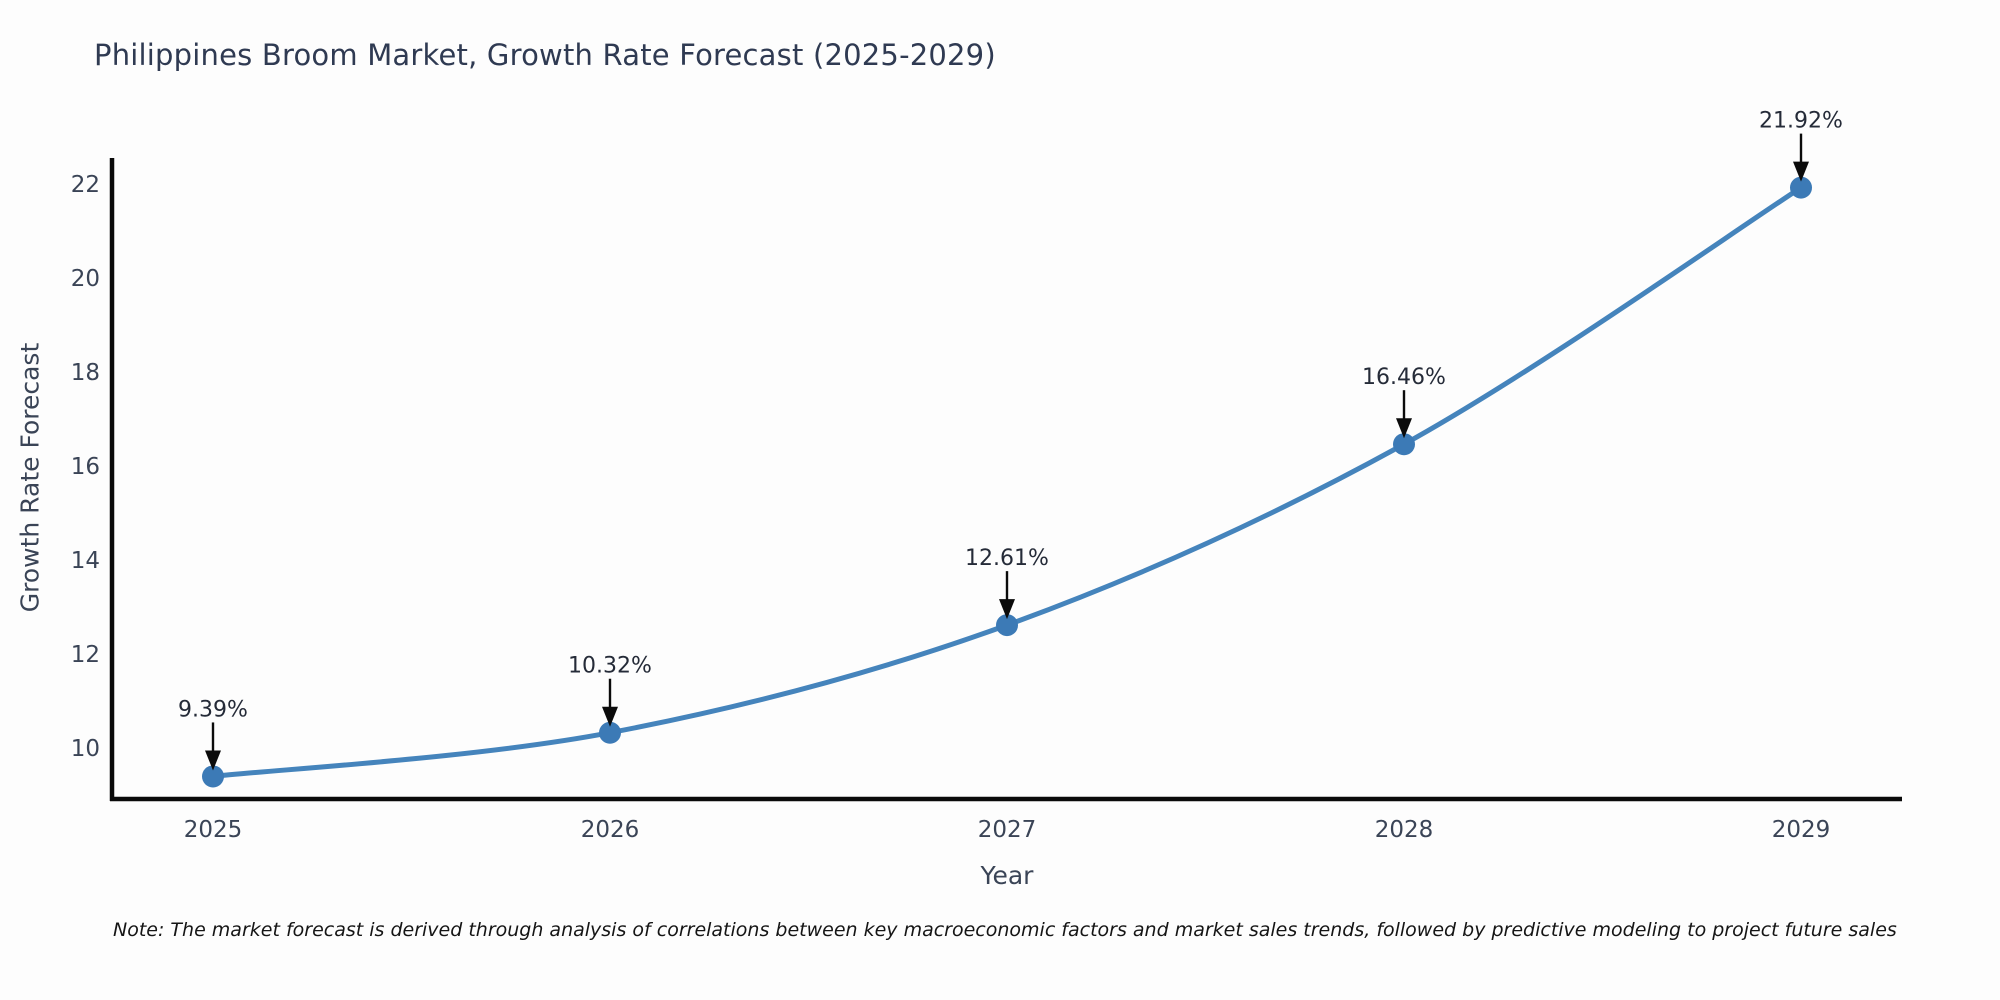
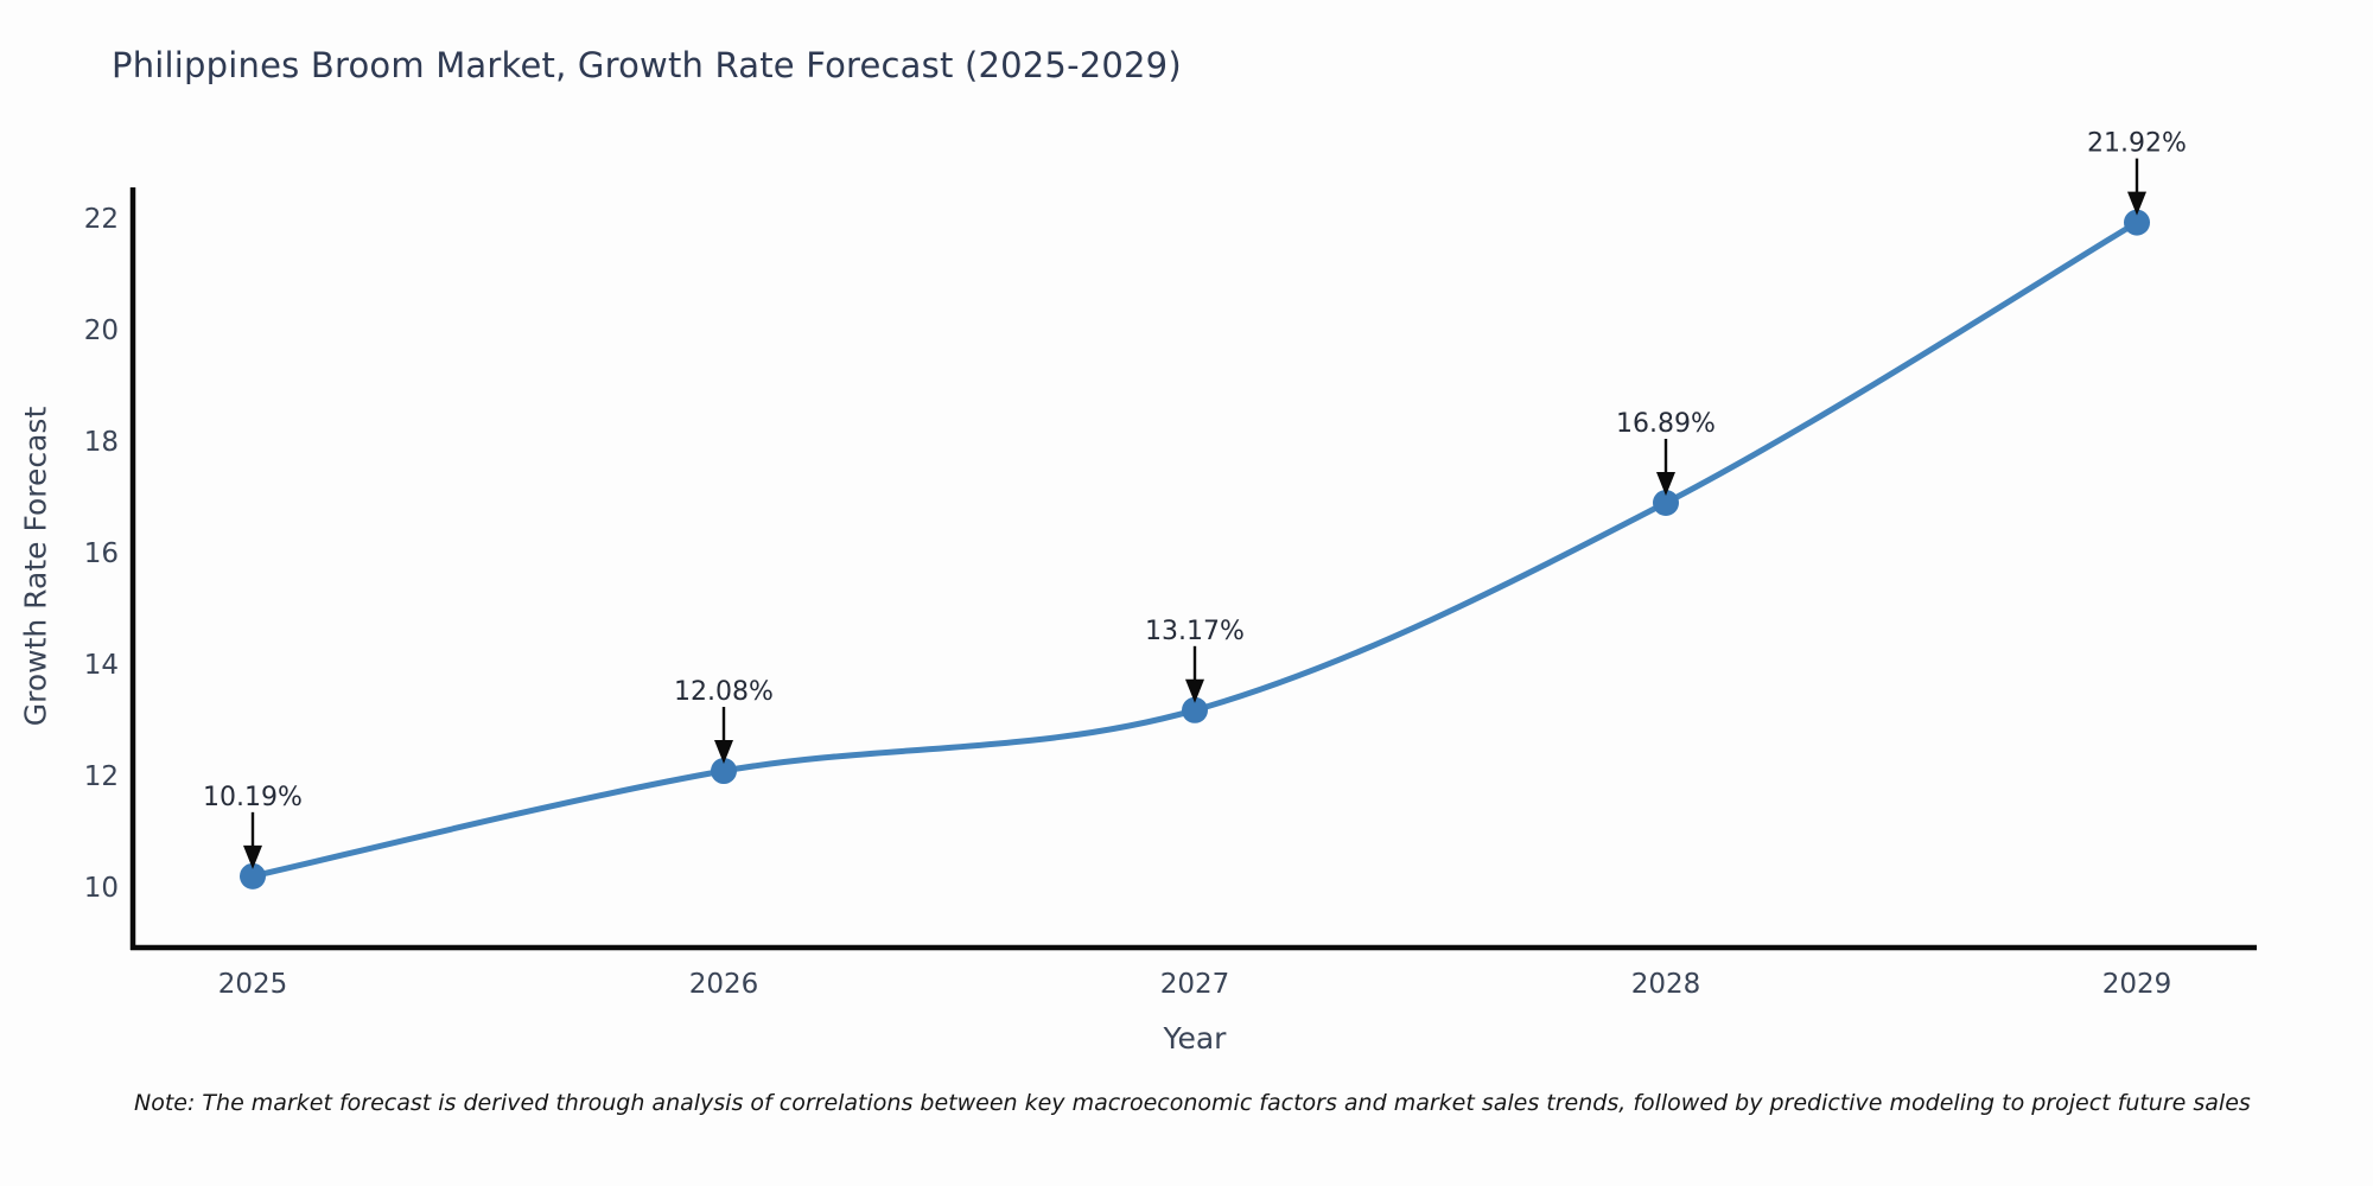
2025: 9.39% -> 10.19%
2026: 10.32% -> 12.08%
2027: 12.61% -> 13.17%
2028: 16.46% -> 16.89%
